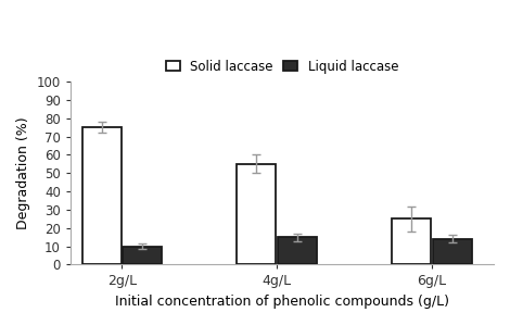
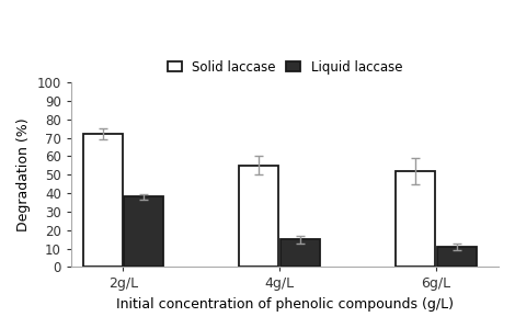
Solid laccase/2g/L: 75 -> 72
Liquid laccase/2g/L: 10 -> 38
Solid laccase/6g/L: 25 -> 52
Liquid laccase/6g/L: 14 -> 11
